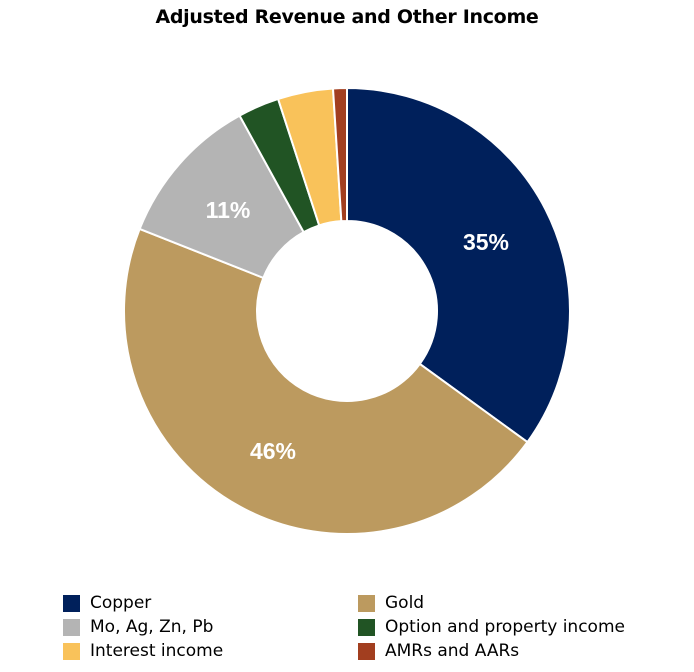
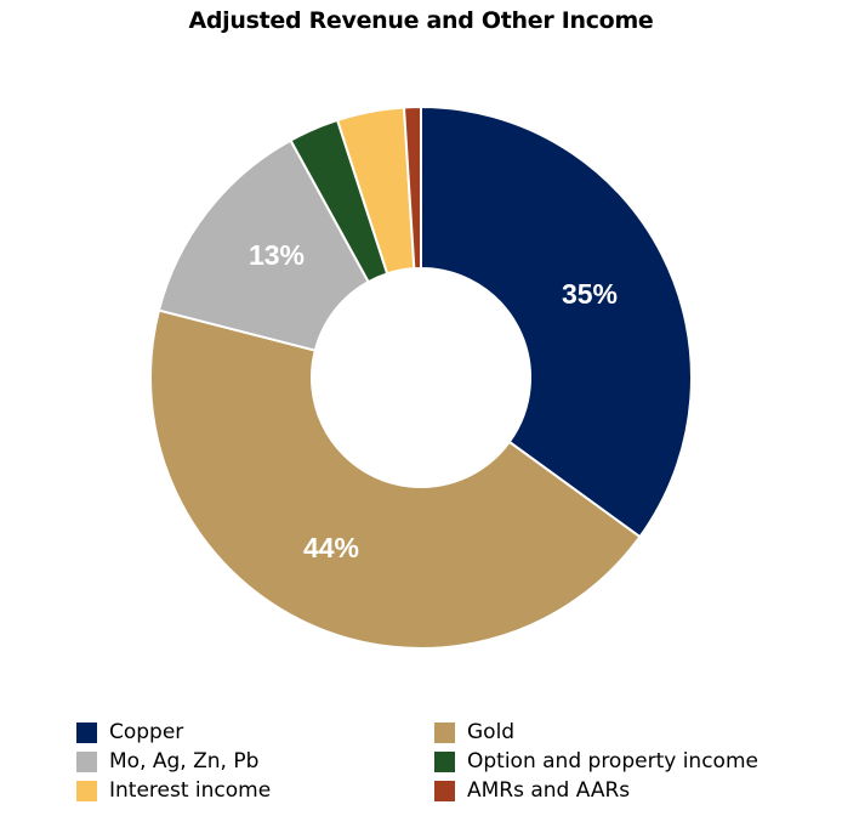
Gold: 46% -> 44%
Mo, Ag, Zn, Pb: 11% -> 13%
